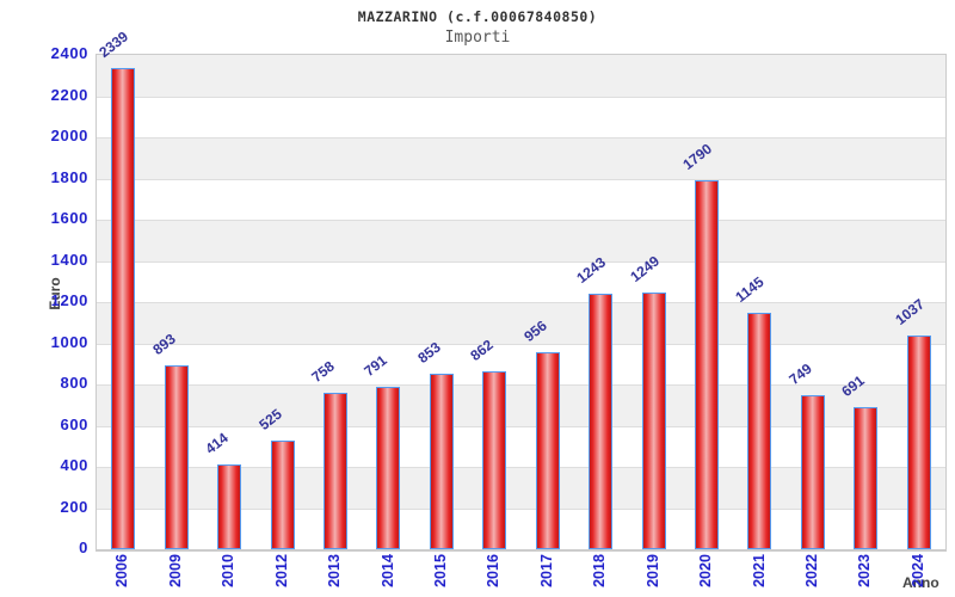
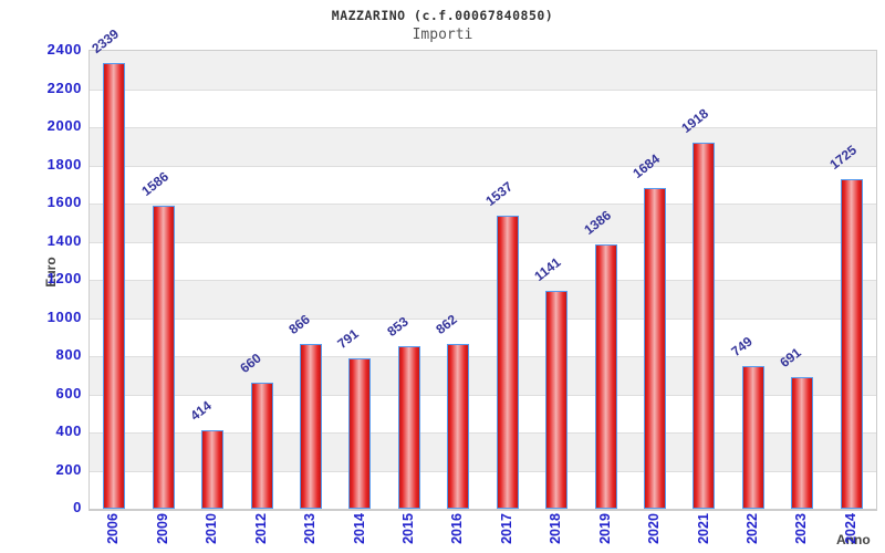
2009: 893 -> 1586
2012: 525 -> 660
2013: 758 -> 866
2017: 956 -> 1537
2018: 1243 -> 1141
2019: 1249 -> 1386
2020: 1790 -> 1684
2021: 1145 -> 1918
2024: 1037 -> 1725
